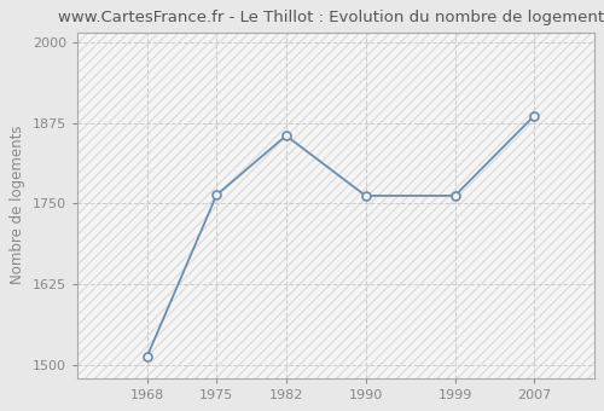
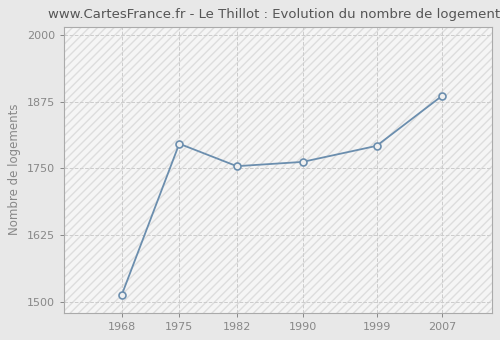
1975: 1763 -> 1796
1982: 1855 -> 1754
1999: 1762 -> 1792
